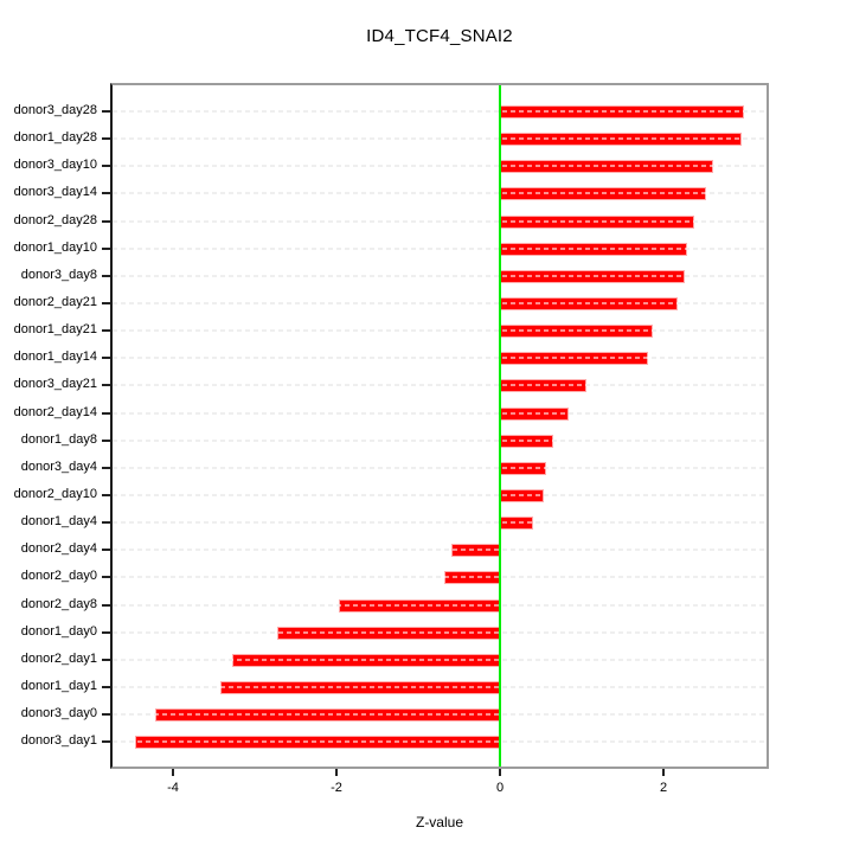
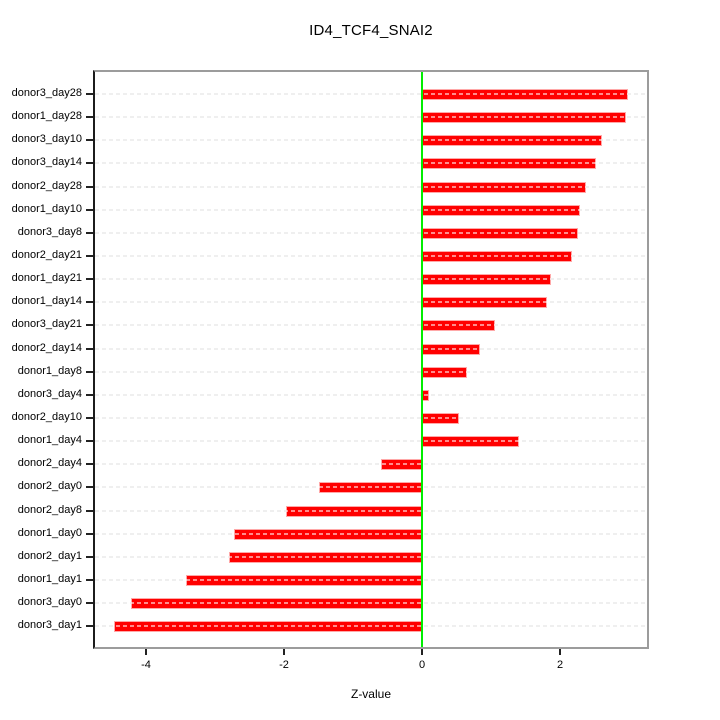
donor3_day4: 0.6 -> 0.1
donor1_day4: 0.4 -> 1.4
donor2_day0: -0.7 -> -1.5
donor2_day1: -3.3 -> -2.8
